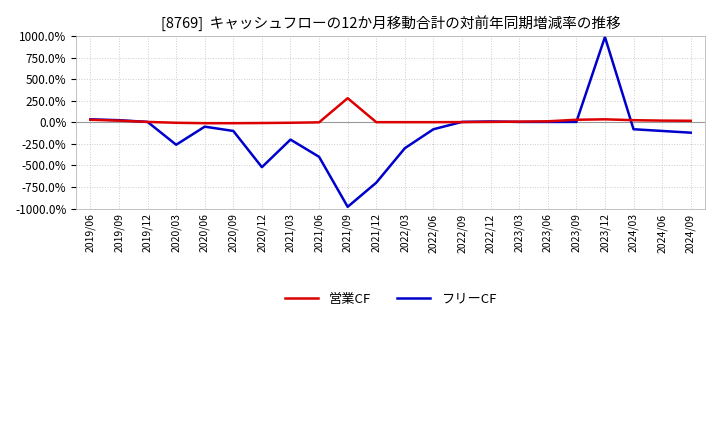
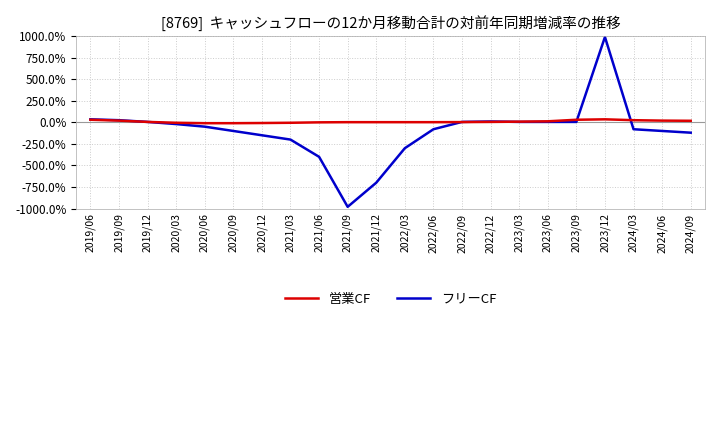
フリーCF/2020/03: -260% -> -20%
フリーCF/2020/12: -520% -> -150%
営業CF/2021/09: 280% -> 0%
